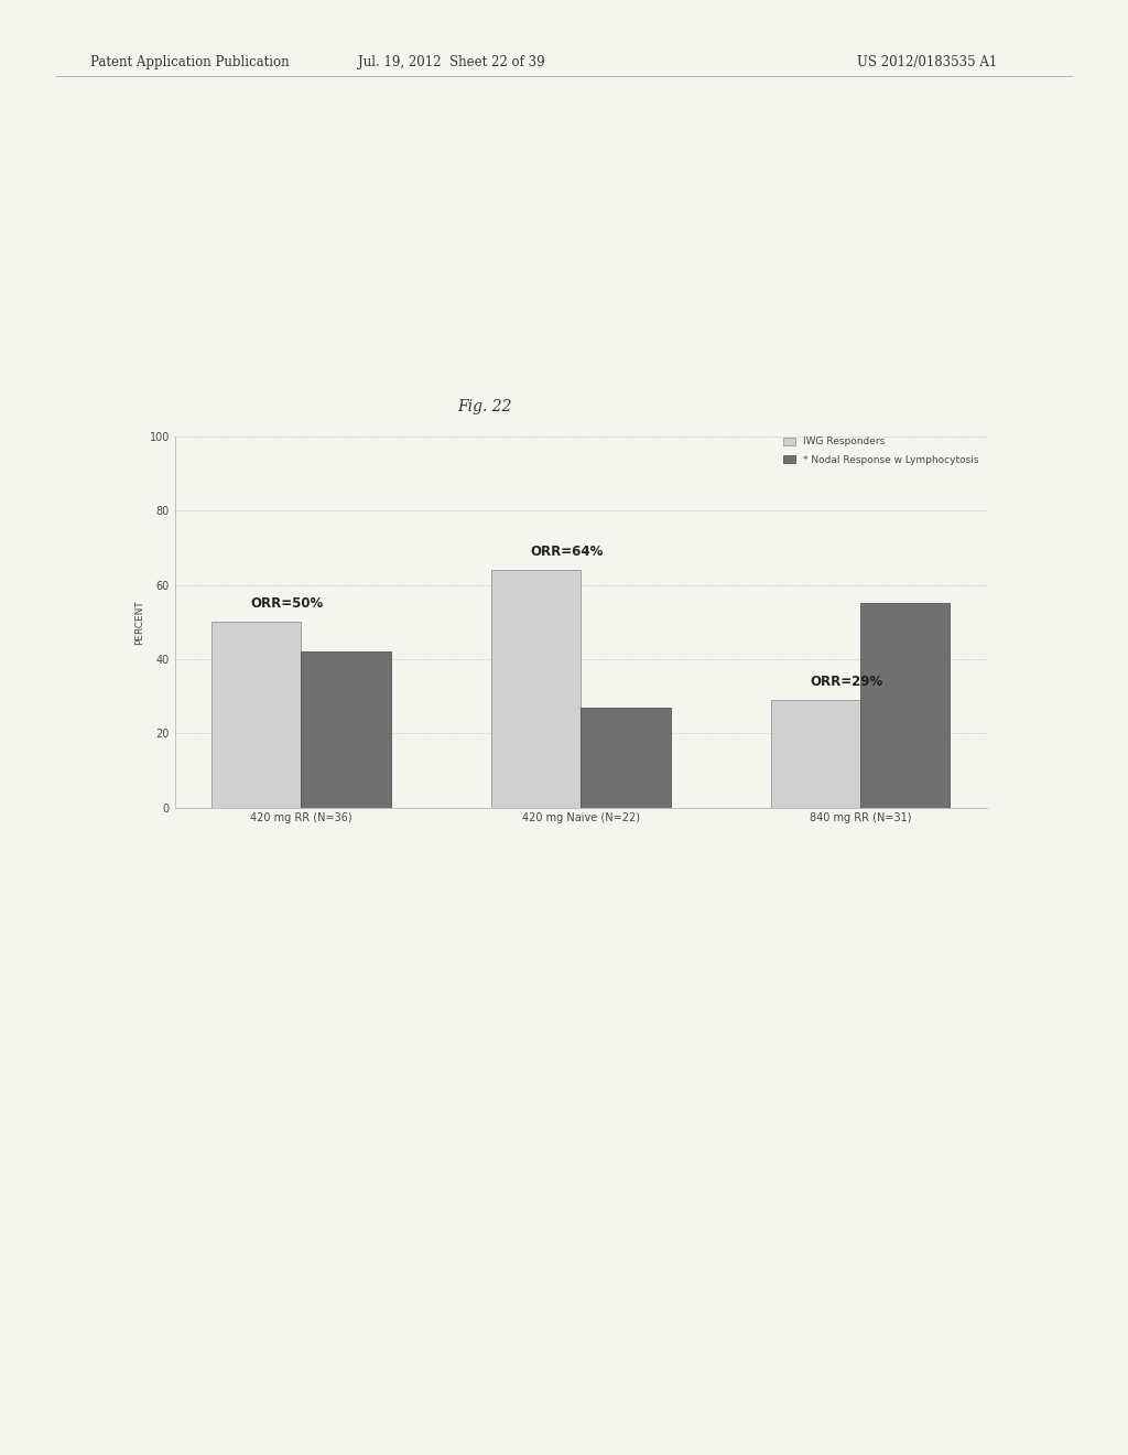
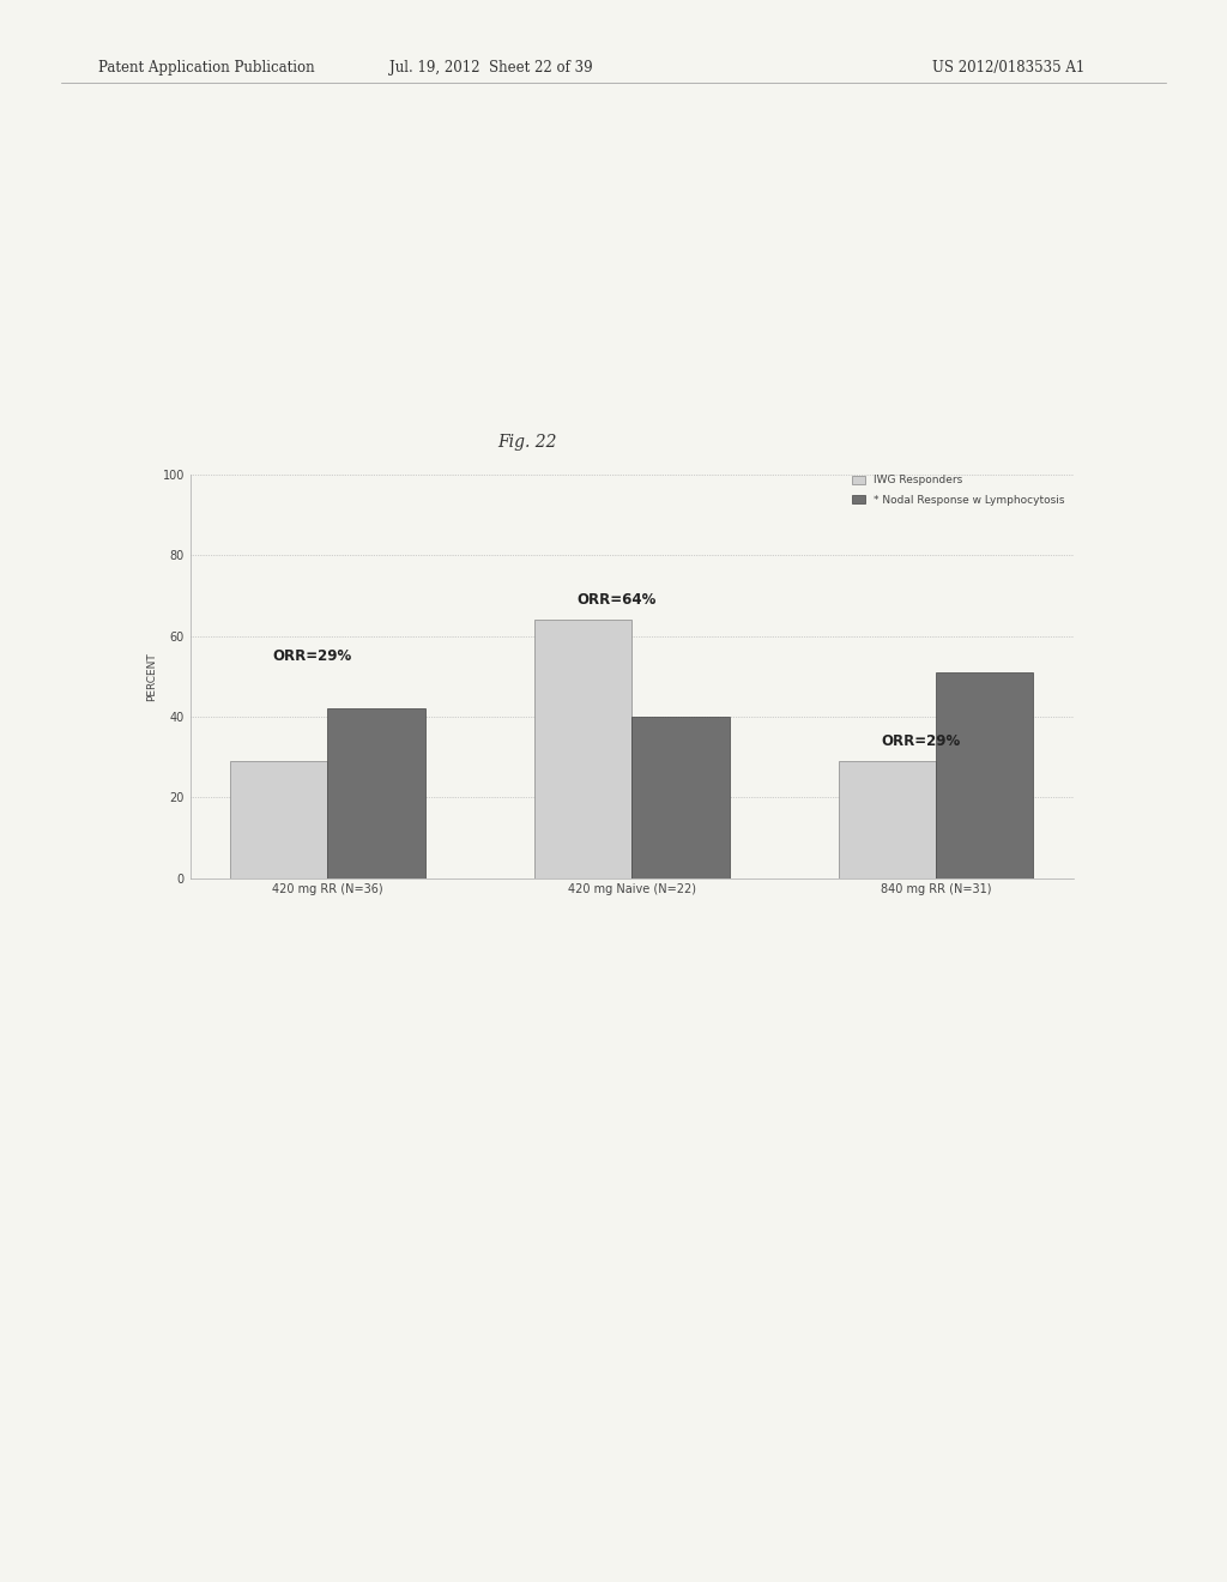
IWG Responders/420 mg RR (N=36): 50 -> 29
* Nodal Response w Lymphocytosis/420 mg Naive (N=22): 27 -> 40
* Nodal Response w Lymphocytosis/840 mg RR (N=31): 55 -> 51
